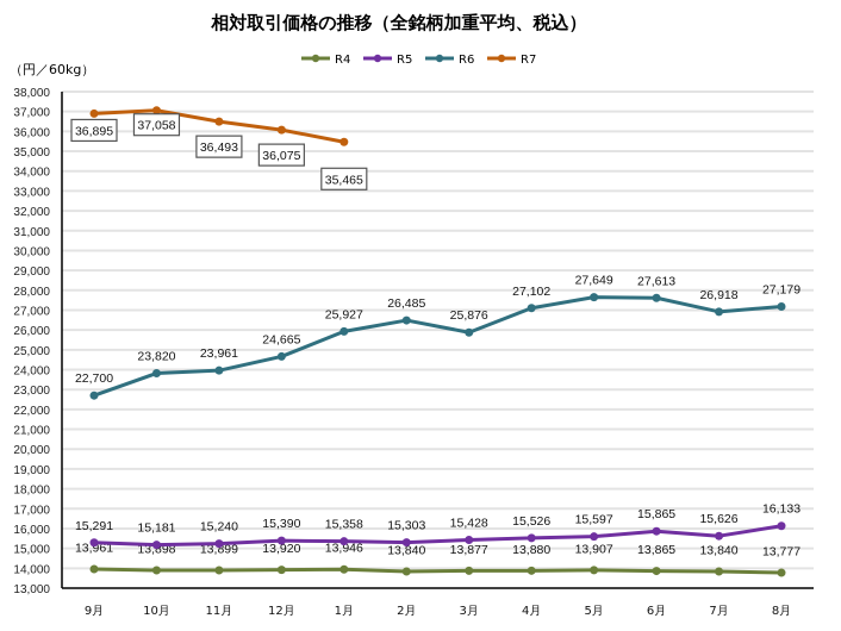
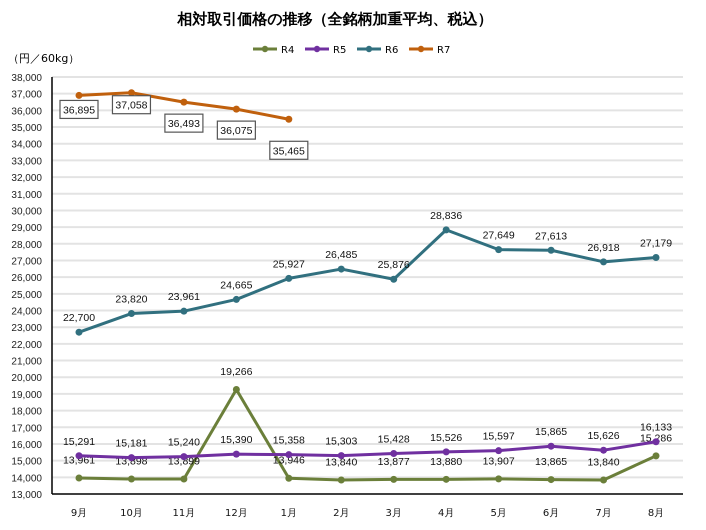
R4/12月: 13,920 -> 19,266
R6/4月: 27,102 -> 28,836
R4/8月: 13,777 -> 15,286
